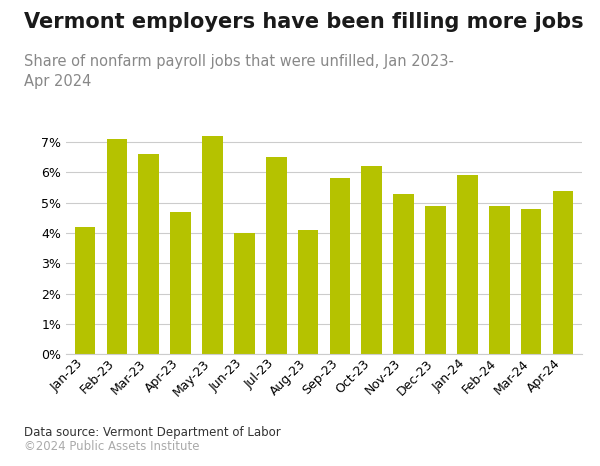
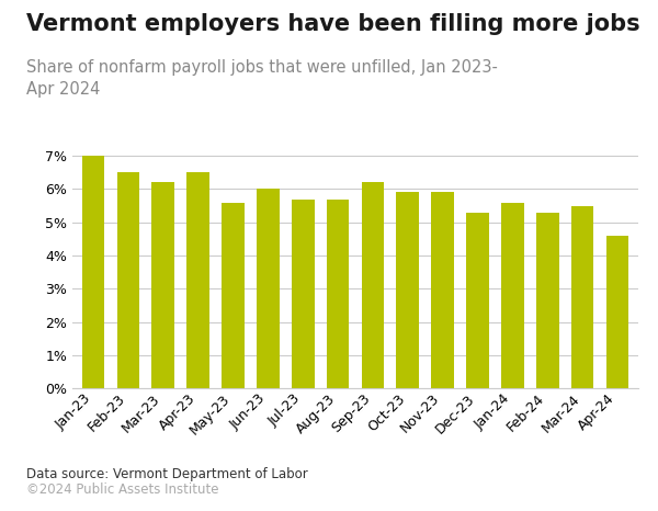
Jan-23: 4.2% -> 7.0%
Feb-23: 7.1% -> 6.5%
Mar-23: 6.6% -> 6.2%
Apr-23: 4.7% -> 6.5%
May-23: 7.2% -> 5.6%
Jun-23: 4.0% -> 6.0%
Jul-23: 6.5% -> 5.7%
Aug-23: 4.1% -> 5.7%
Sep-23: 5.8% -> 6.2%
Oct-23: 6.2% -> 5.9%
Nov-23: 5.3% -> 5.9%
Dec-23: 4.9% -> 5.3%
Jan-24: 5.9% -> 5.6%
Feb-24: 4.9% -> 5.3%
Mar-24: 4.8% -> 5.5%
Apr-24: 5.4% -> 4.6%
